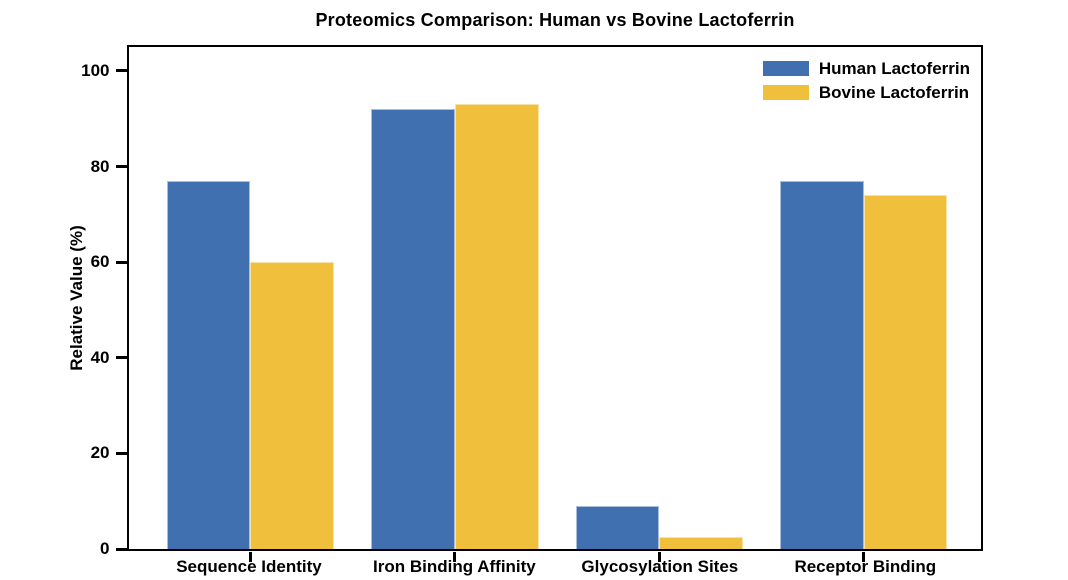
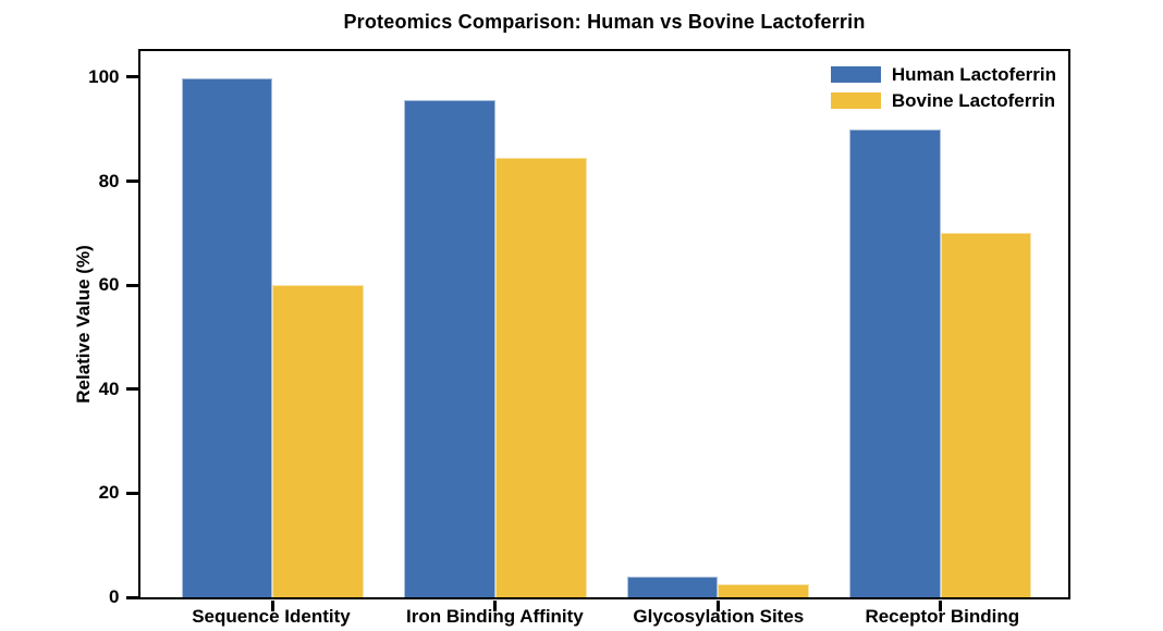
Human Lactoferrin/Sequence Identity: 77 -> 100
Human Lactoferrin/Iron Binding Affinity: 92 -> 96
Bovine Lactoferrin/Iron Binding Affinity: 93 -> 84
Human Lactoferrin/Glycosylation Sites: 9 -> 4
Human Lactoferrin/Receptor Binding: 77 -> 90
Bovine Lactoferrin/Receptor Binding: 74 -> 70
